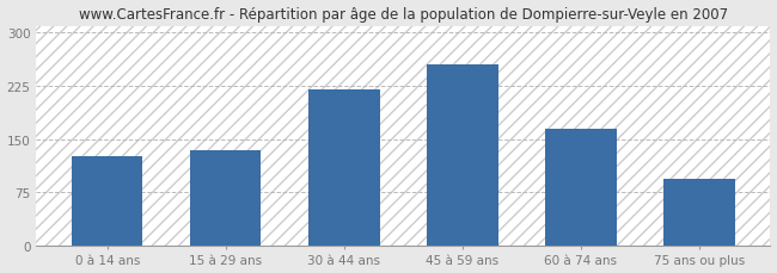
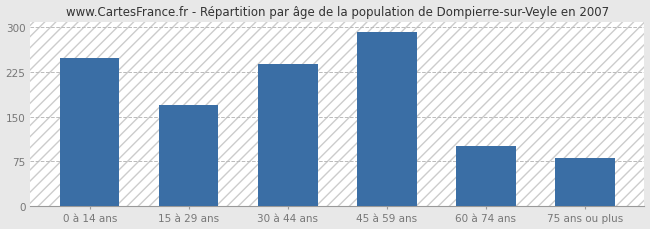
0 à 14 ans: 126 -> 248
15 à 29 ans: 134 -> 170
30 à 44 ans: 220 -> 238
45 à 59 ans: 256 -> 293
60 à 74 ans: 164 -> 100
75 ans ou plus: 94 -> 80
